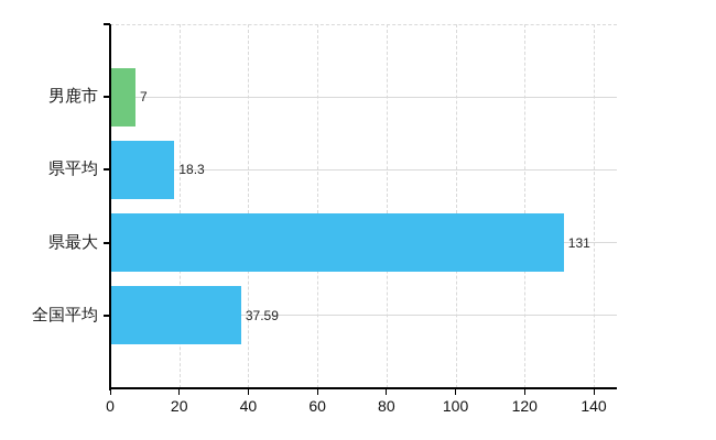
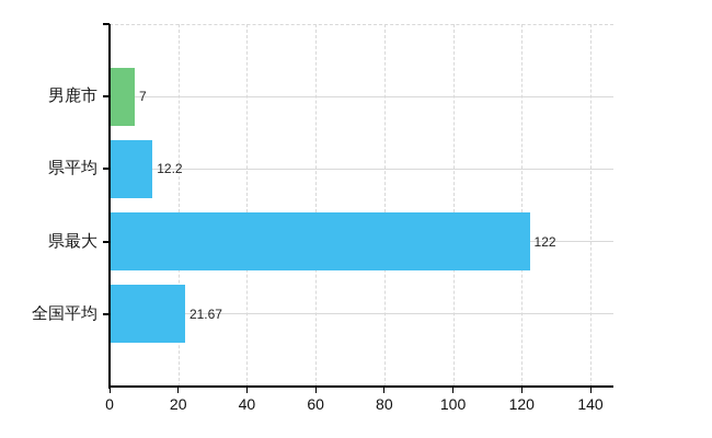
県平均: 18.3 -> 12.2
県最大: 131 -> 122
全国平均: 37.59 -> 21.67
